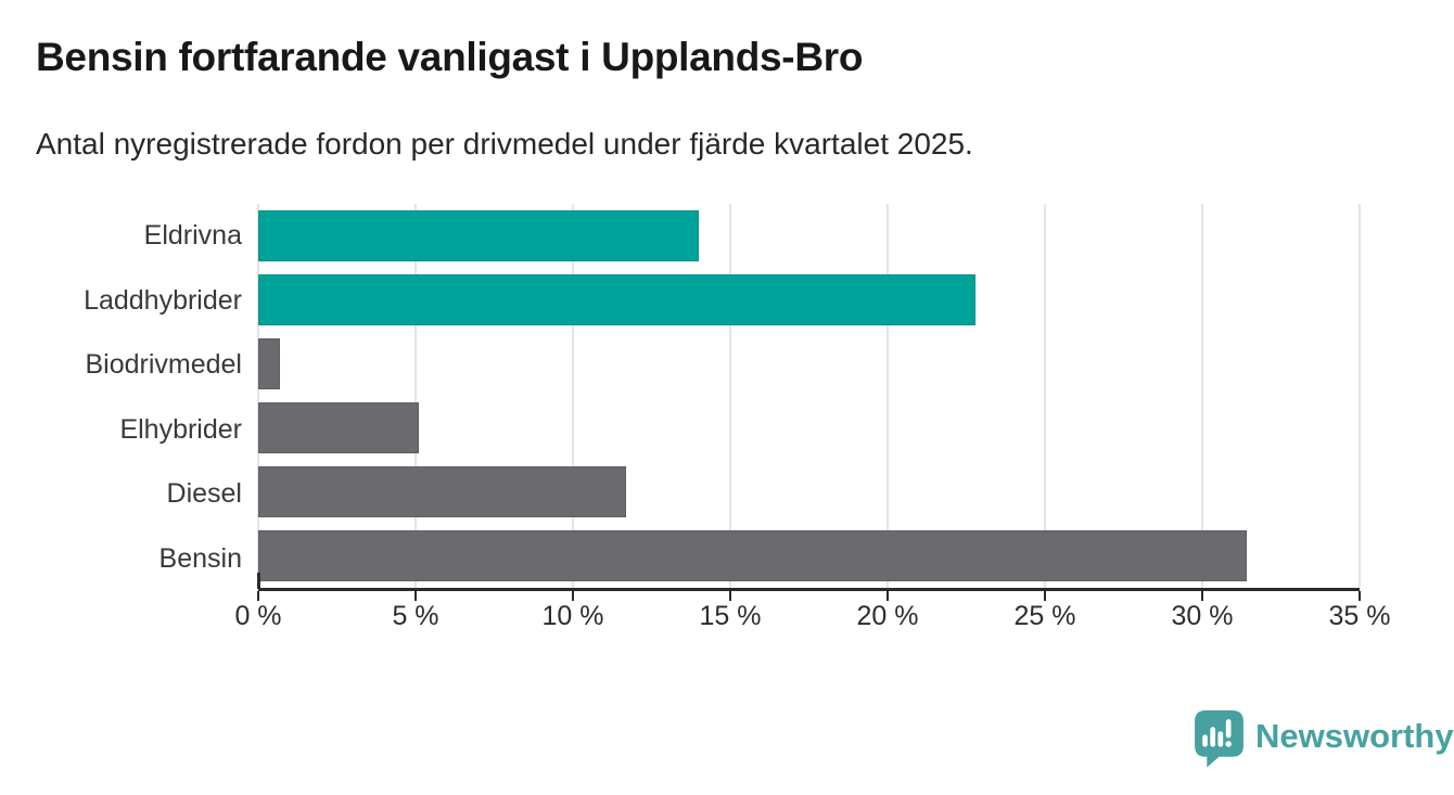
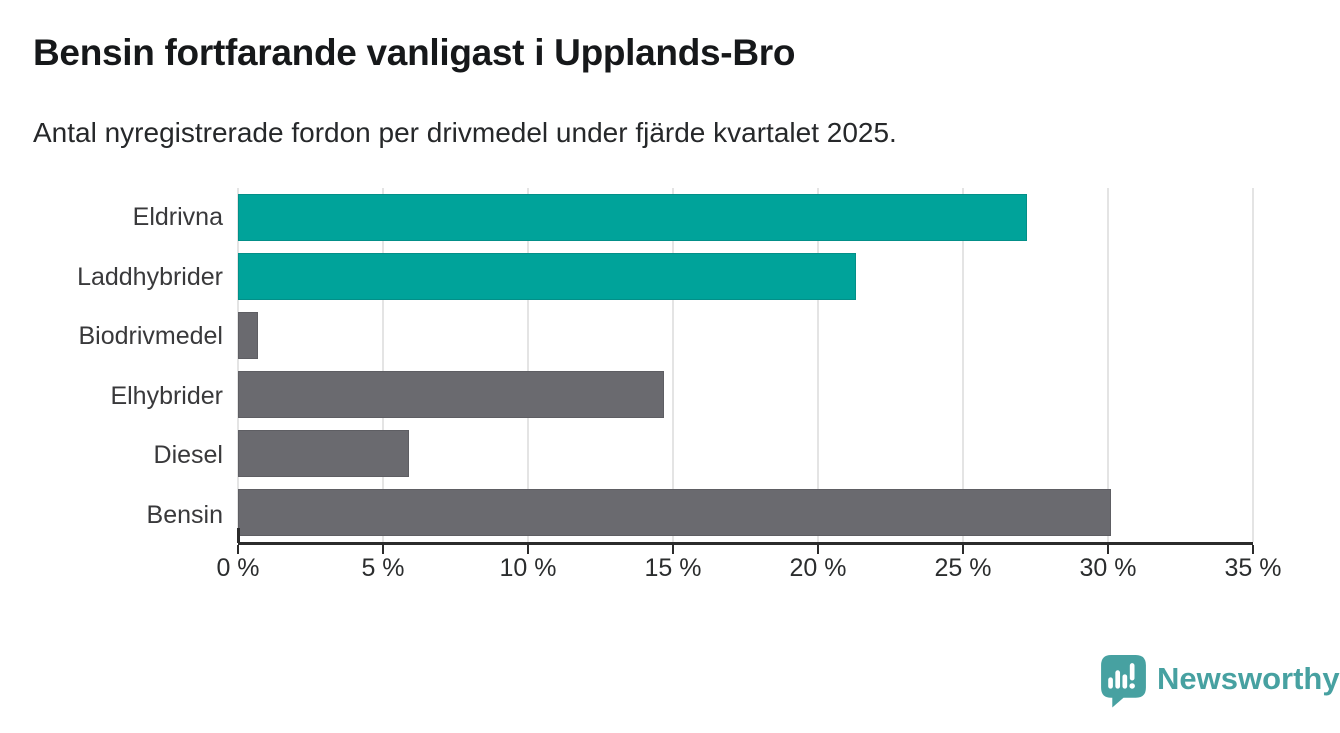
Eldrivna: 14.0% -> 27.2%
Laddhybrider: 22.8% -> 21.3%
Elhybrider: 5.1% -> 14.7%
Diesel: 11.7% -> 5.9%
Bensin: 31.4% -> 30.1%
